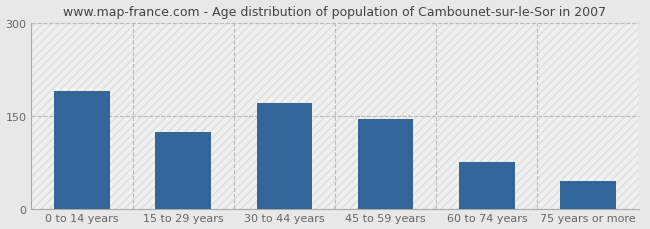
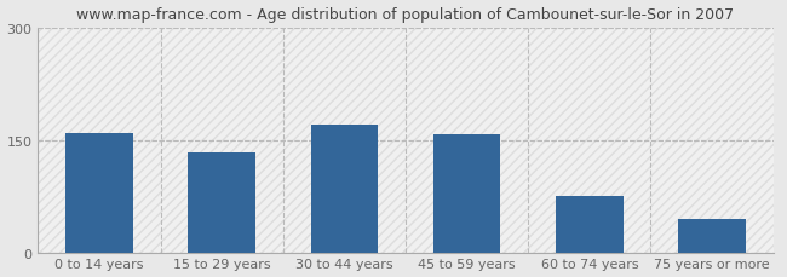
0 to 14 years: 190 -> 160
15 to 29 years: 124 -> 133
45 to 59 years: 144 -> 157
